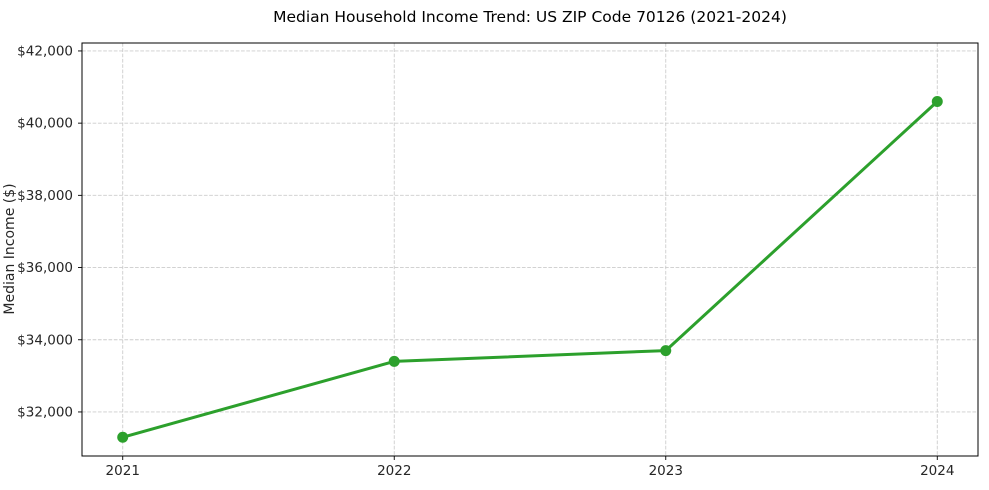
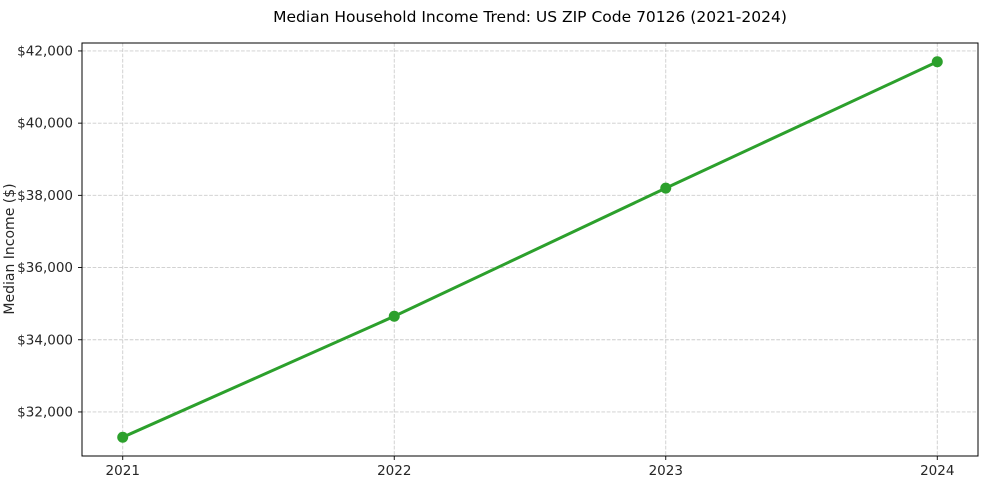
2022: $33400 -> $34600
2023: $33700 -> $38200
2024: $40600 -> $41700
